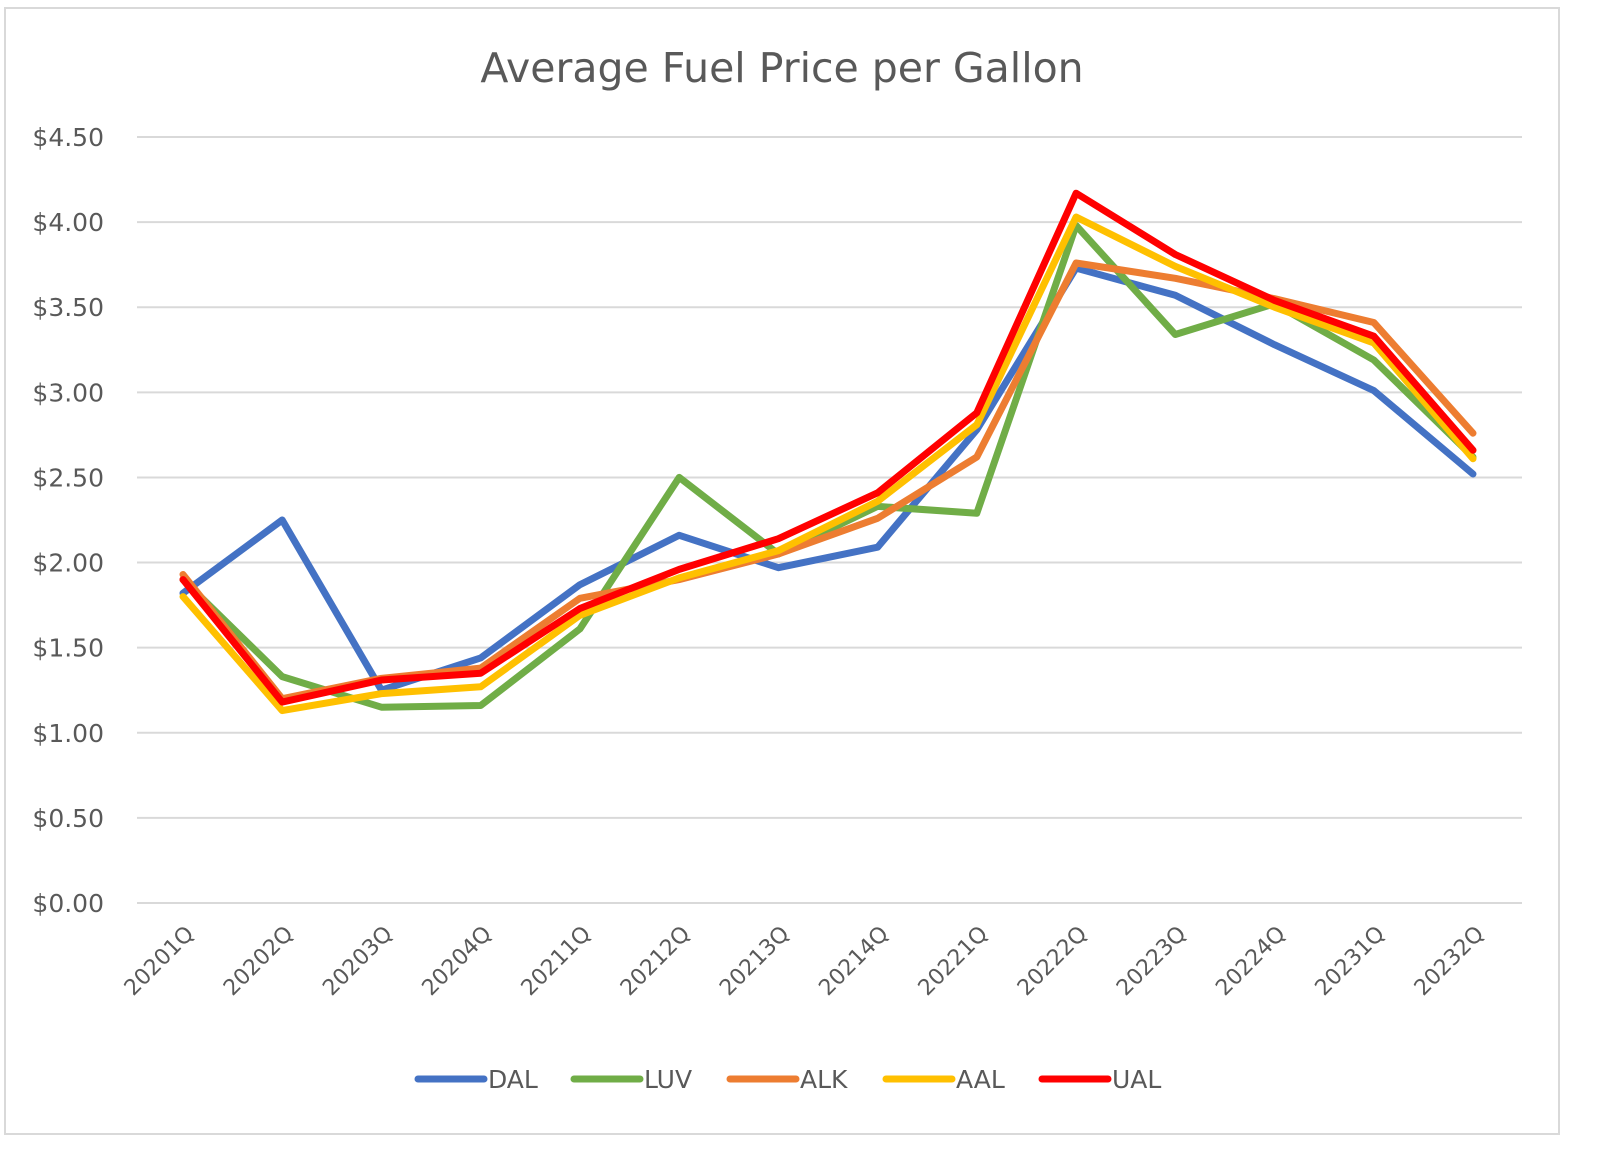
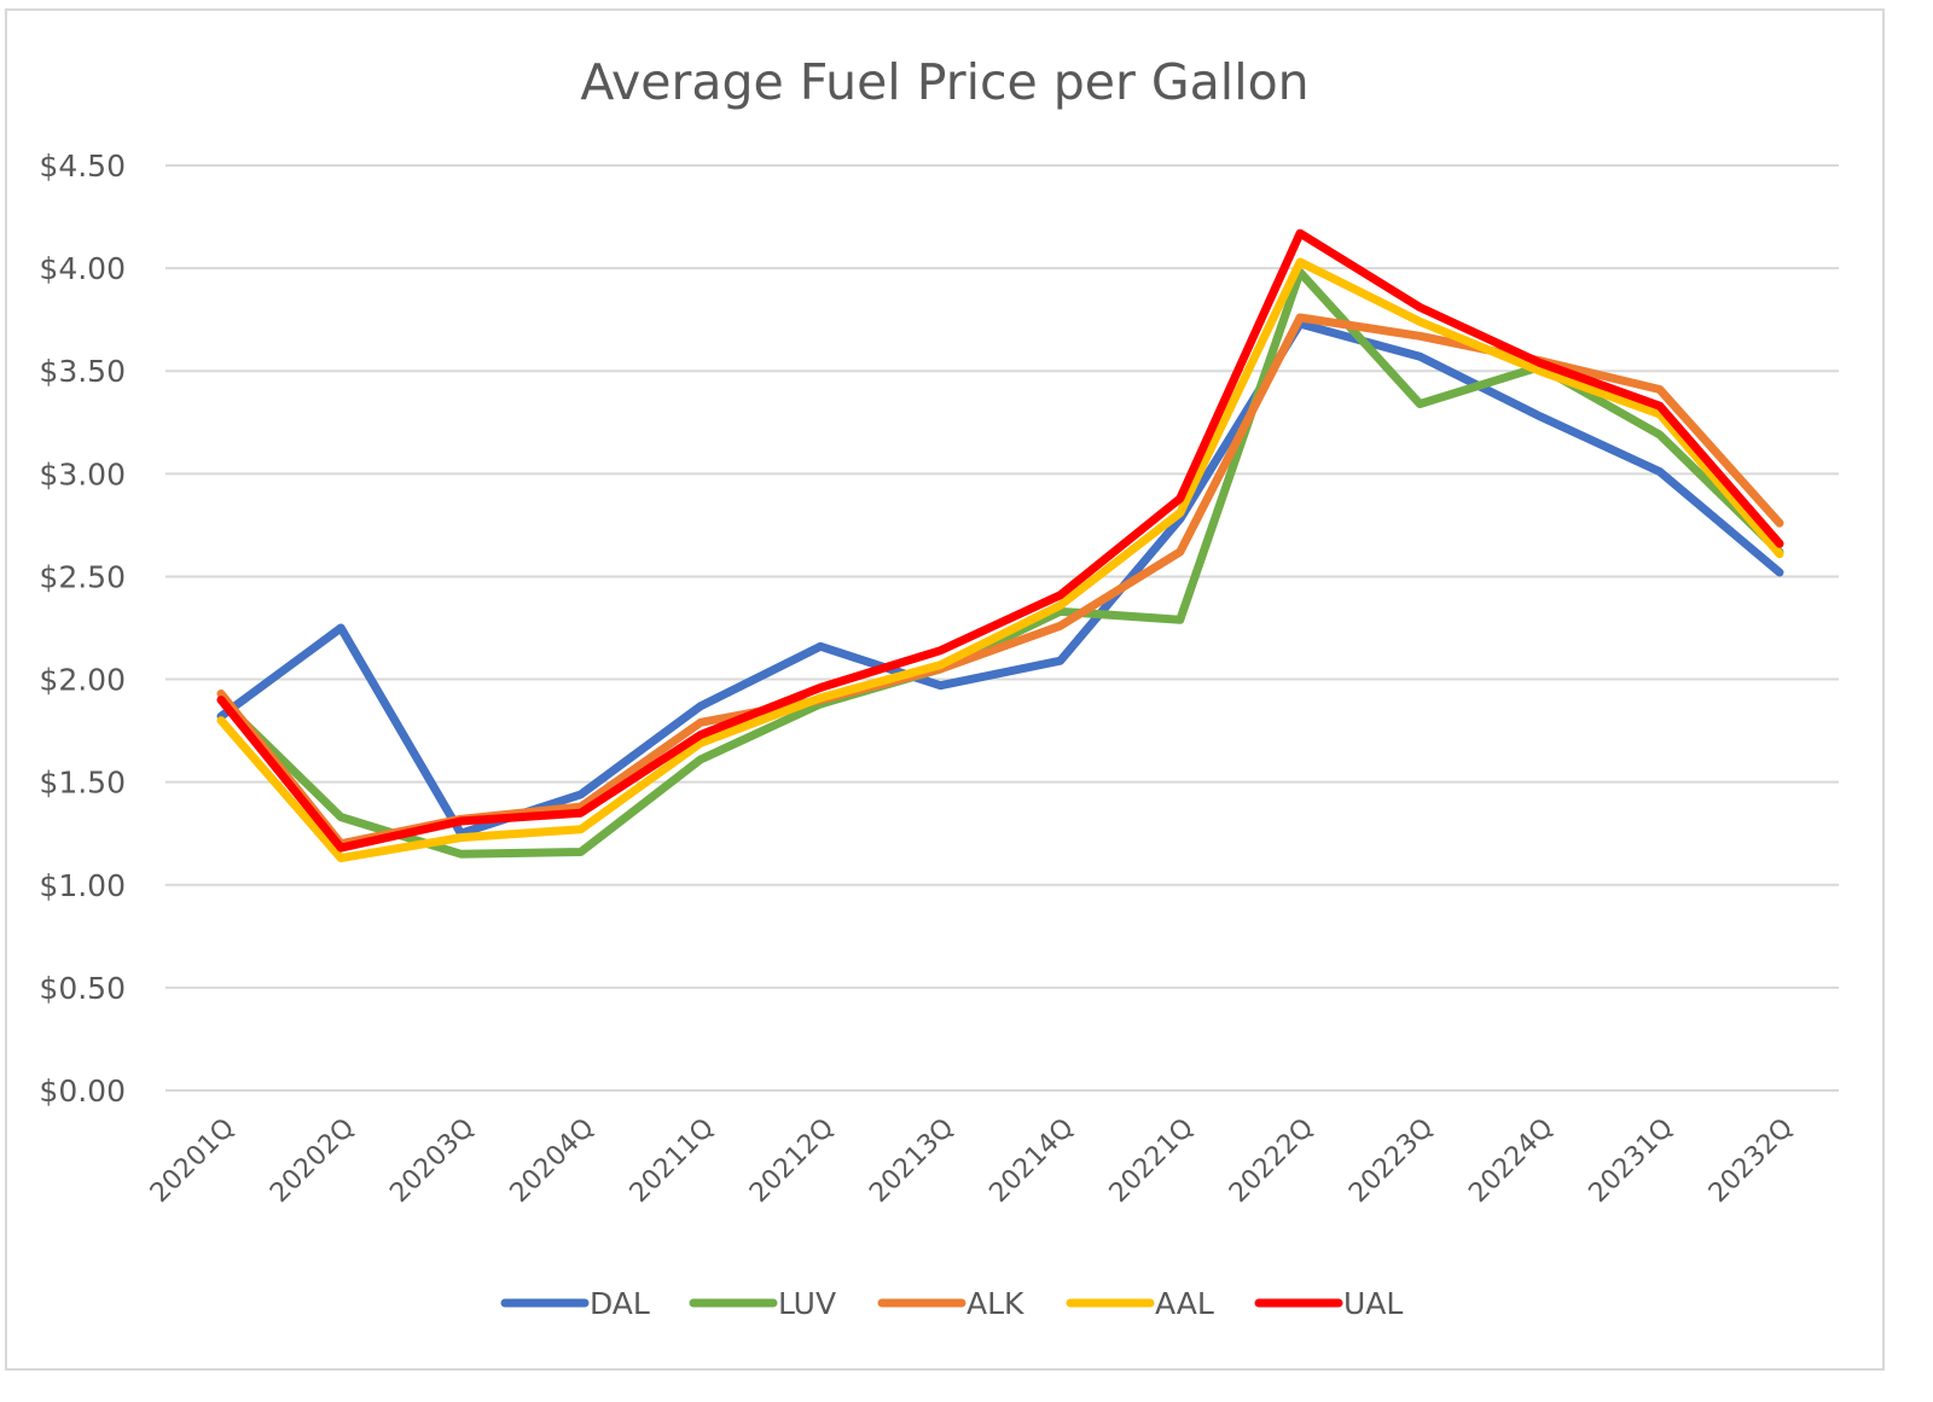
LUV/20212Q: $2.50 -> $1.88
